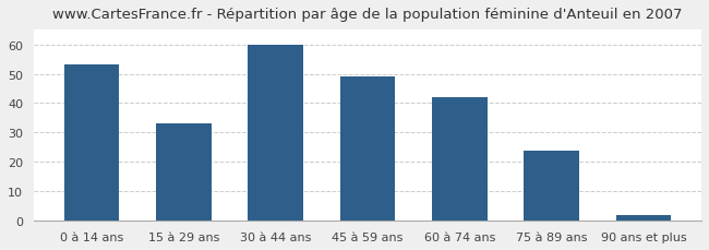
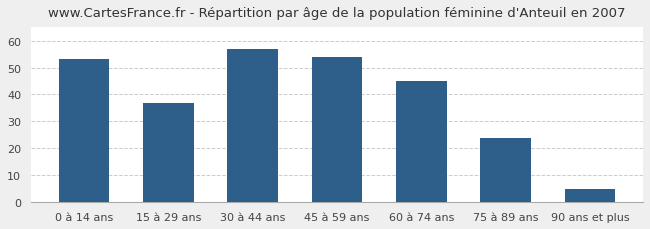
15 à 29 ans: 33 -> 37
30 à 44 ans: 60 -> 57
45 à 59 ans: 49 -> 54
60 à 74 ans: 42 -> 45
90 ans et plus: 2 -> 5
